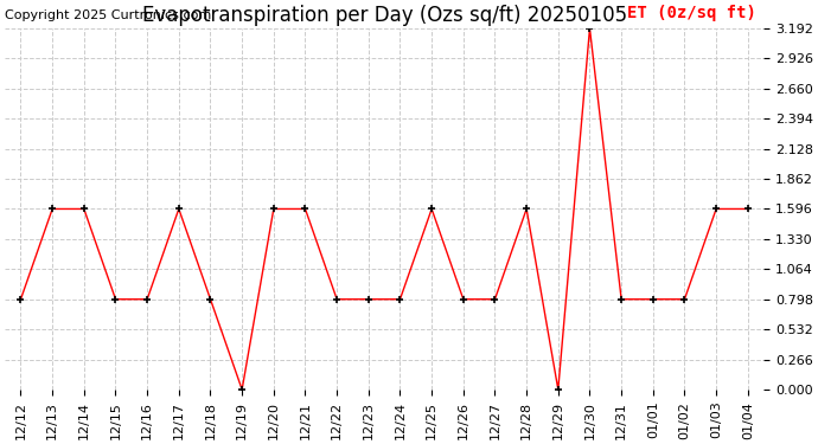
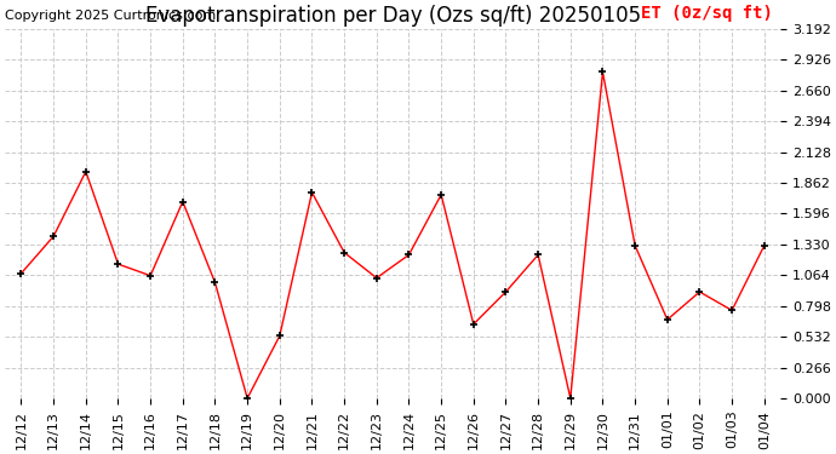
12/12: 0.80 -> 1.08
12/13: 1.60 -> 1.40
12/14: 1.60 -> 1.96
12/15: 0.80 -> 1.16
12/16: 0.80 -> 1.06
12/17: 1.60 -> 1.70
12/18: 0.80 -> 1.00
12/20: 1.60 -> 0.54
12/21: 1.60 -> 1.78
12/22: 0.80 -> 1.26
12/23: 0.80 -> 1.04
12/24: 0.80 -> 1.24
12/25: 1.60 -> 1.76
12/26: 0.80 -> 0.64
12/27: 0.80 -> 0.92
12/28: 1.60 -> 1.24
12/30: 3.19 -> 2.82
12/31: 0.80 -> 1.32
01/01: 0.80 -> 0.68
01/02: 0.80 -> 0.92
01/03: 1.60 -> 0.76
01/04: 1.60 -> 1.32
